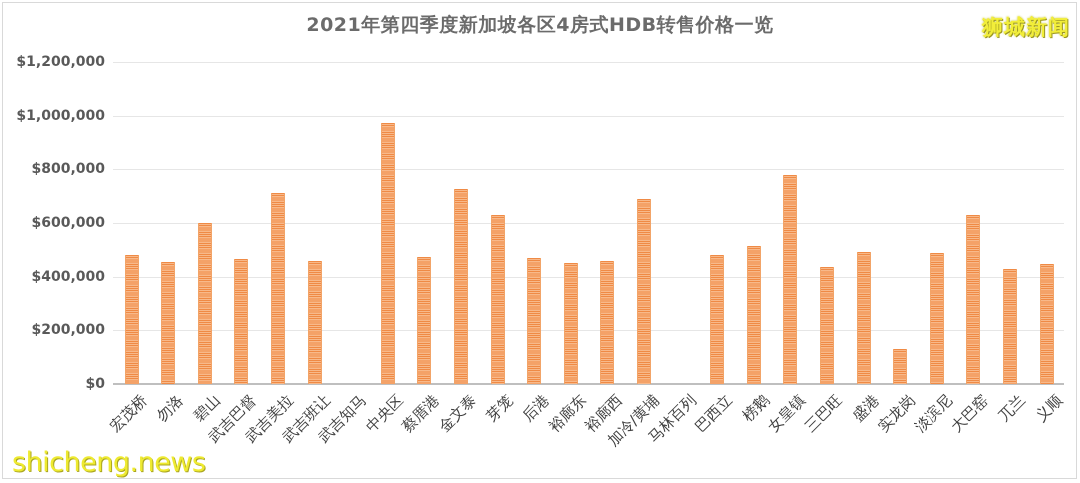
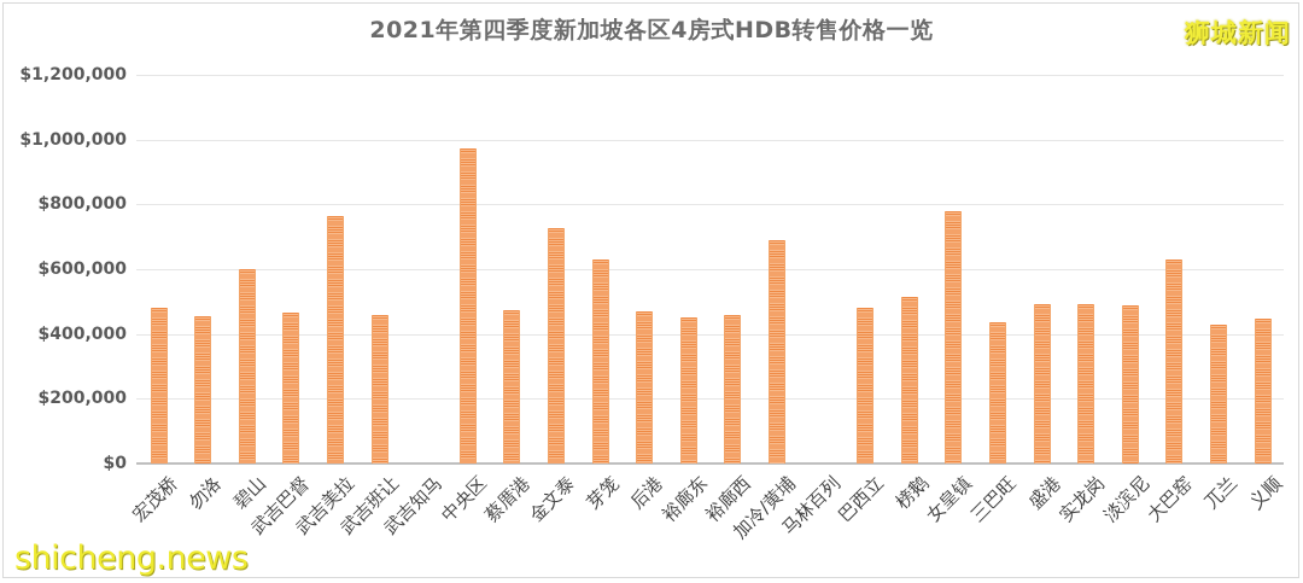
武吉美拉: $710000 -> $760000
实龙岗: $130000 -> $490000
